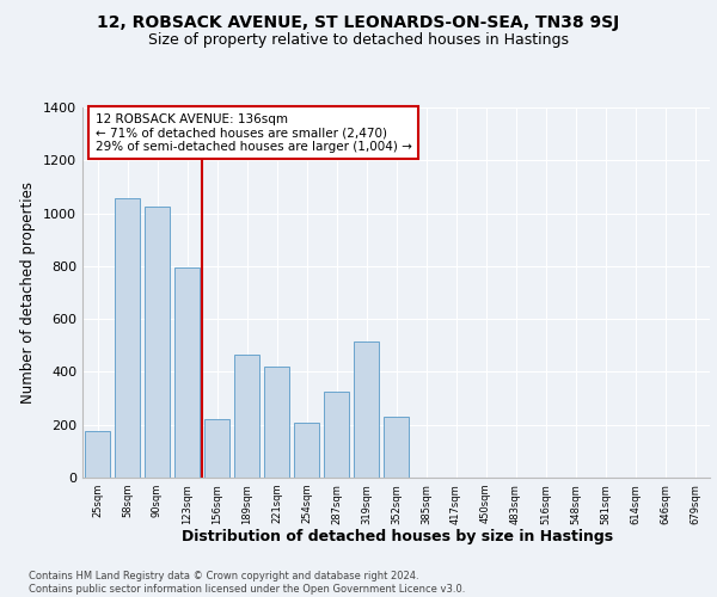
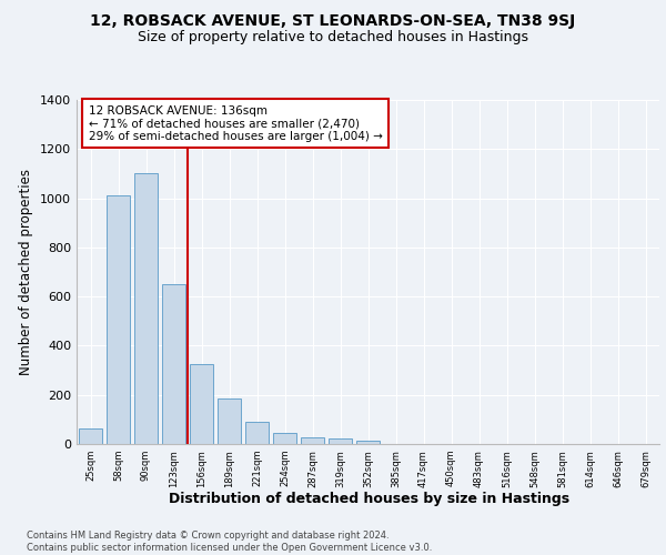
25sqm: 175 -> 65
58sqm: 1055 -> 1010
90sqm: 1025 -> 1100
123sqm: 795 -> 650
156sqm: 220 -> 325
189sqm: 465 -> 185
221sqm: 420 -> 90
254sqm: 210 -> 47
287sqm: 325 -> 28
319sqm: 515 -> 22
352sqm: 230 -> 15
